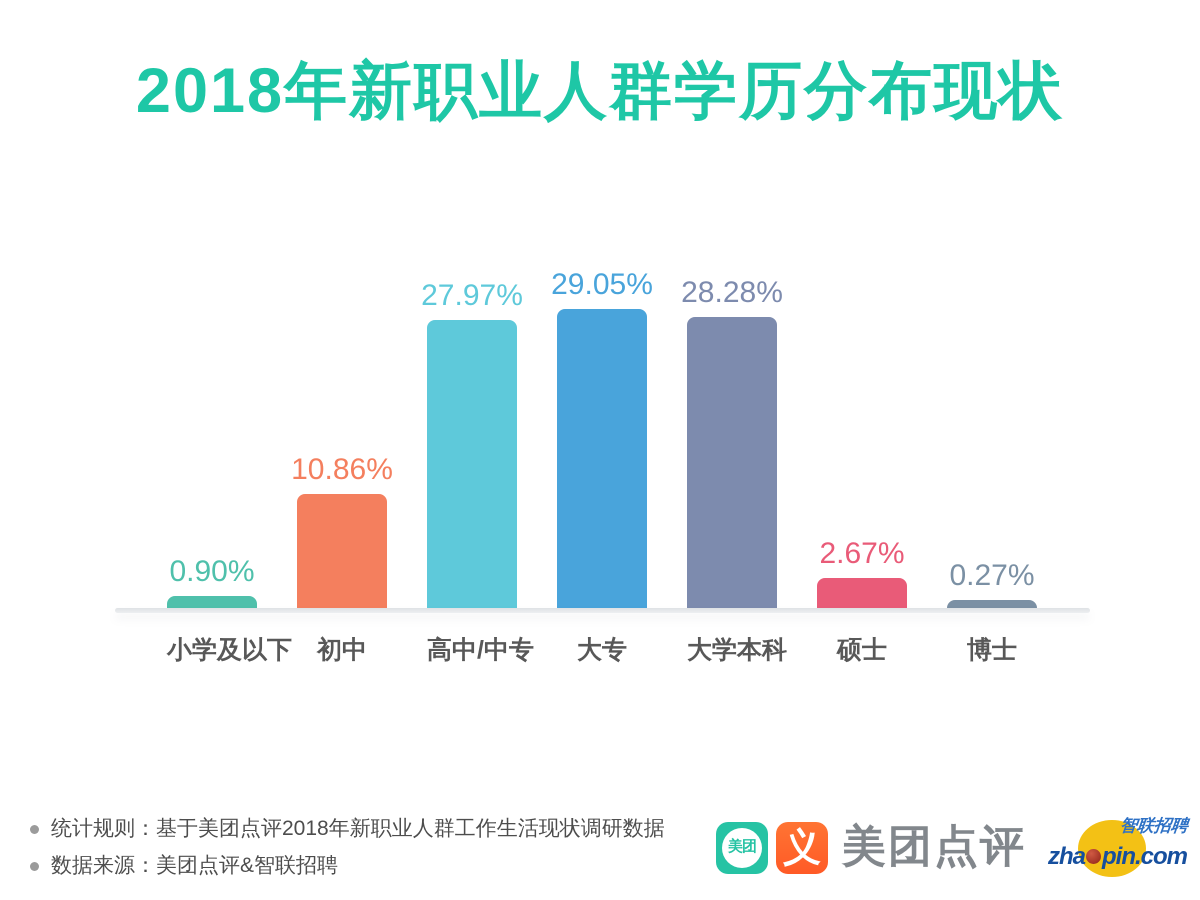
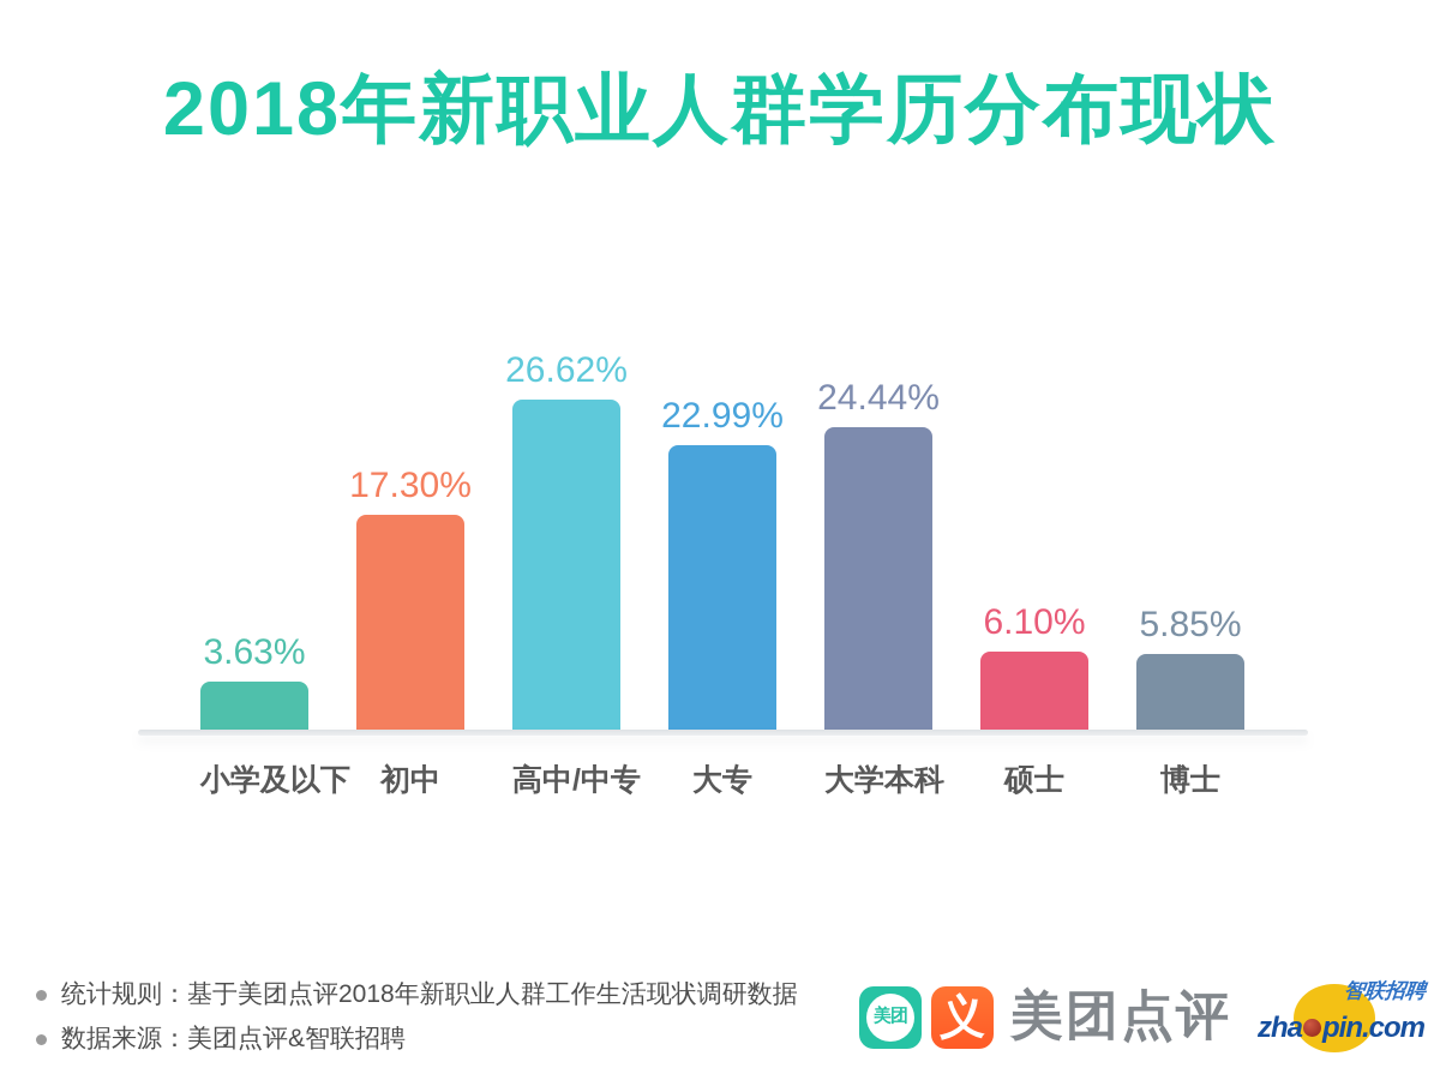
小学及以下: 0.90% -> 3.63%
初中: 10.86% -> 17.30%
高中/中专: 27.97% -> 26.62%
大专: 29.05% -> 22.99%
大学本科: 28.28% -> 24.44%
硕士: 2.67% -> 6.10%
博士: 0.27% -> 5.85%
